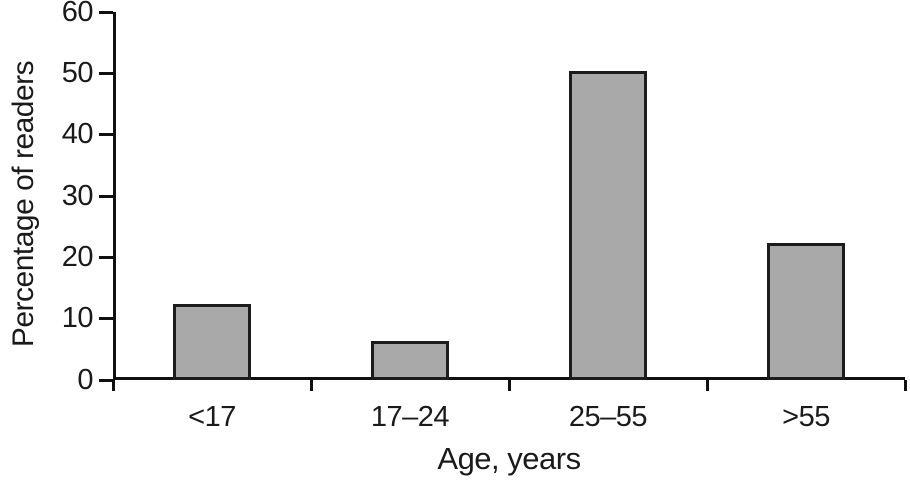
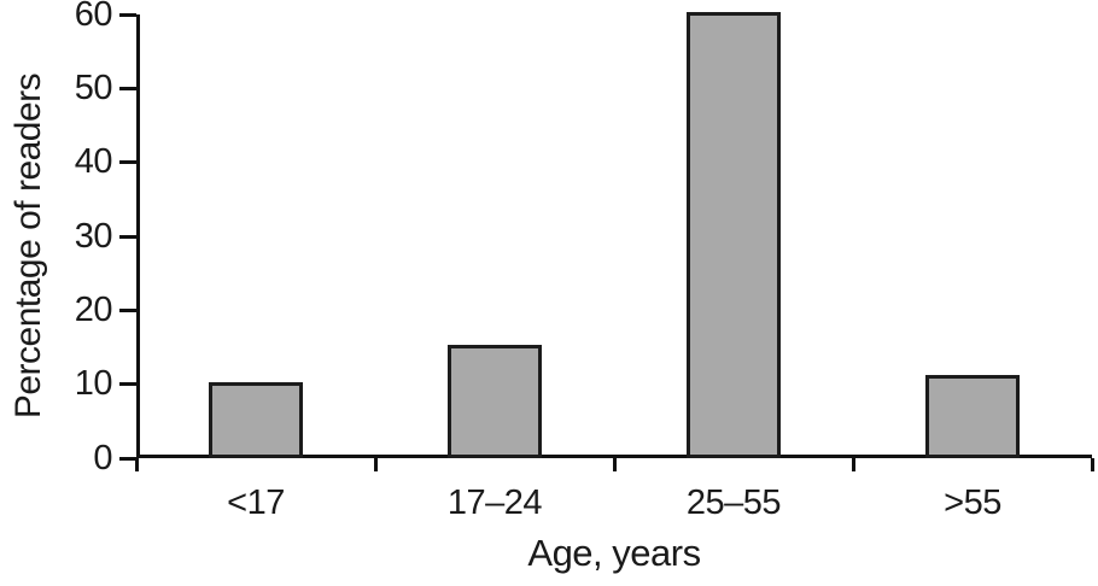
<17: 12 -> 10
17–24: 6 -> 15
25–55: 50 -> 60
>55: 22 -> 11
